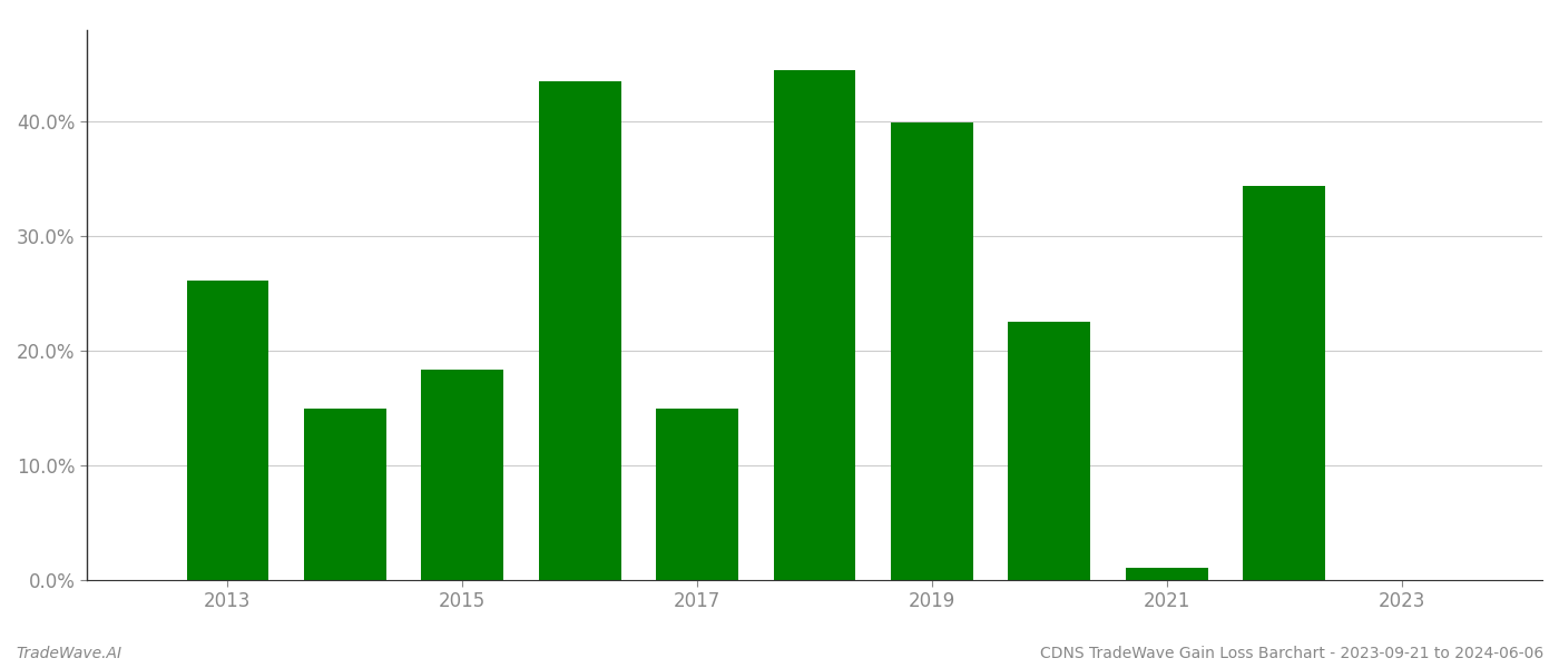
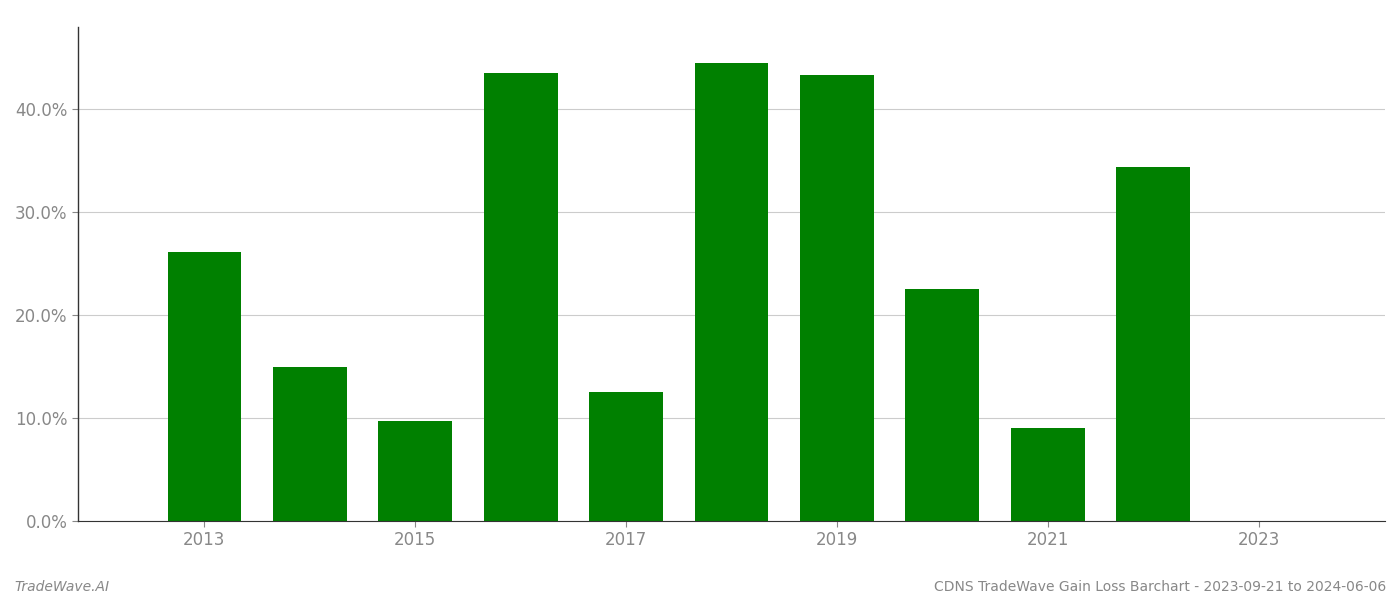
2015: 18.3% -> 9.7%
2017: 14.9% -> 12.5%
2019: 39.9% -> 43.3%
2021: 1.0% -> 9.0%
